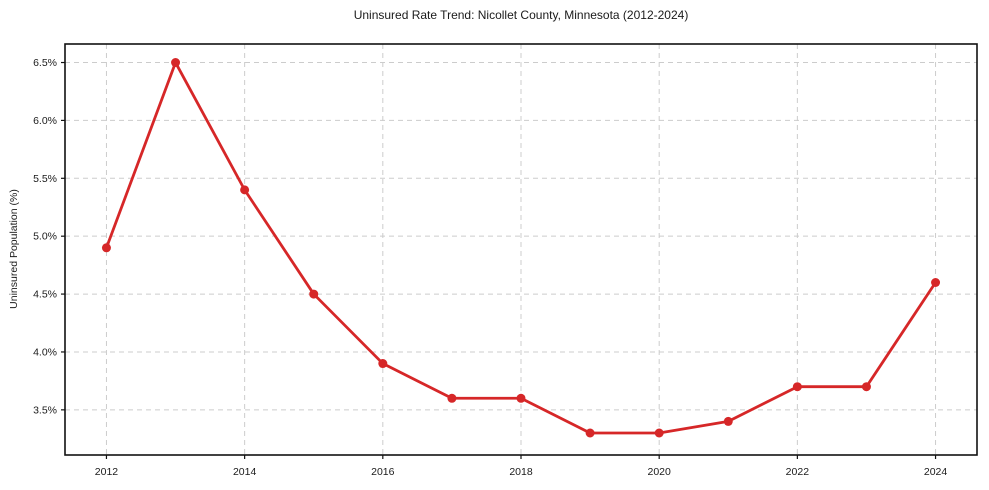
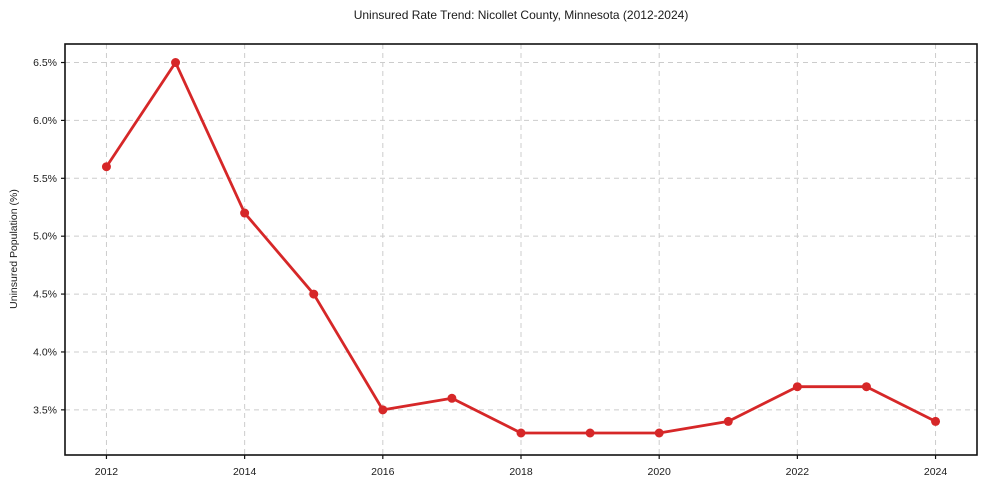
2012: 4.9% -> 5.6%
2014: 5.4% -> 5.2%
2016: 3.9% -> 3.5%
2018: 3.6% -> 3.3%
2024: 4.6% -> 3.4%
